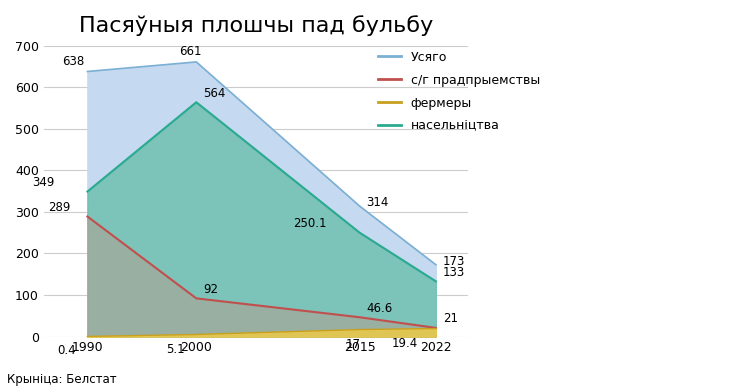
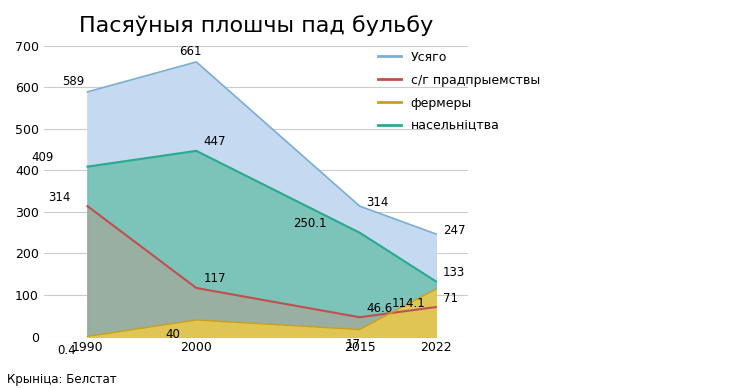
Усяго/1990: 638 -> 589
с/г прадпрыемствы/1990: 289 -> 314
насельніцтва/1990: 349 -> 409
с/г прадпрыемствы/2000: 92 -> 117
фермеры/2000: 5 -> 40
насельніцтва/2000: 564 -> 447
Усяго/2022: 173 -> 247
с/г прадпрыемствы/2022: 21 -> 71
фермеры/2022: 19.4 -> 114.1
